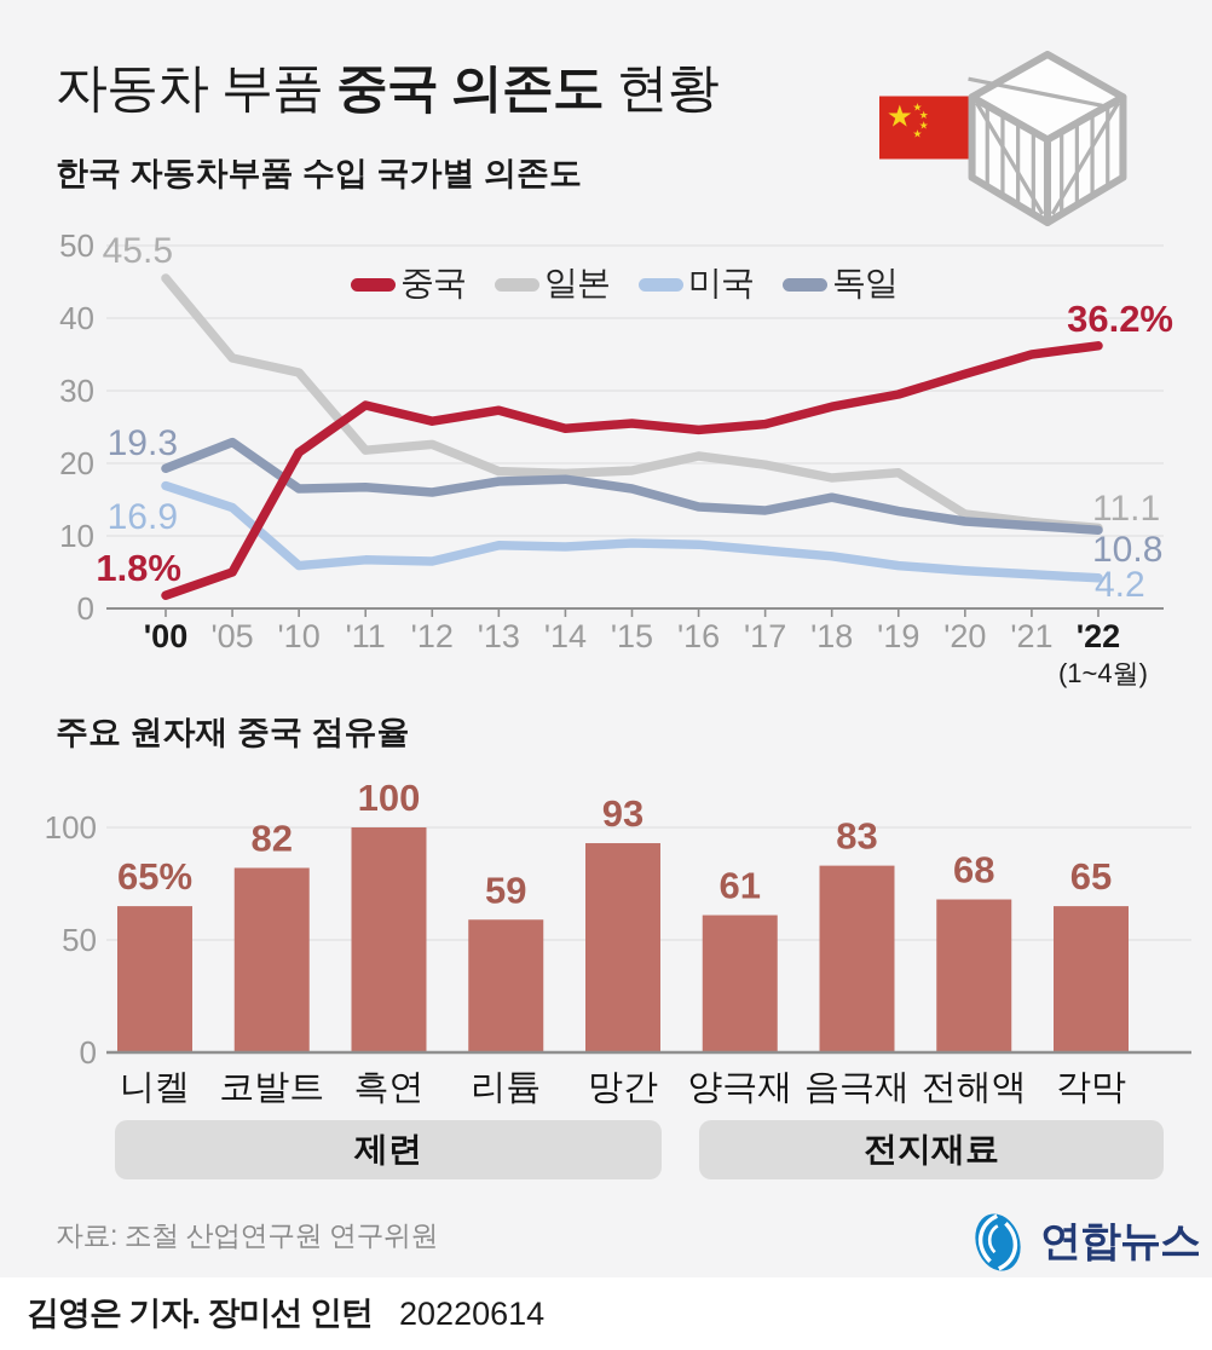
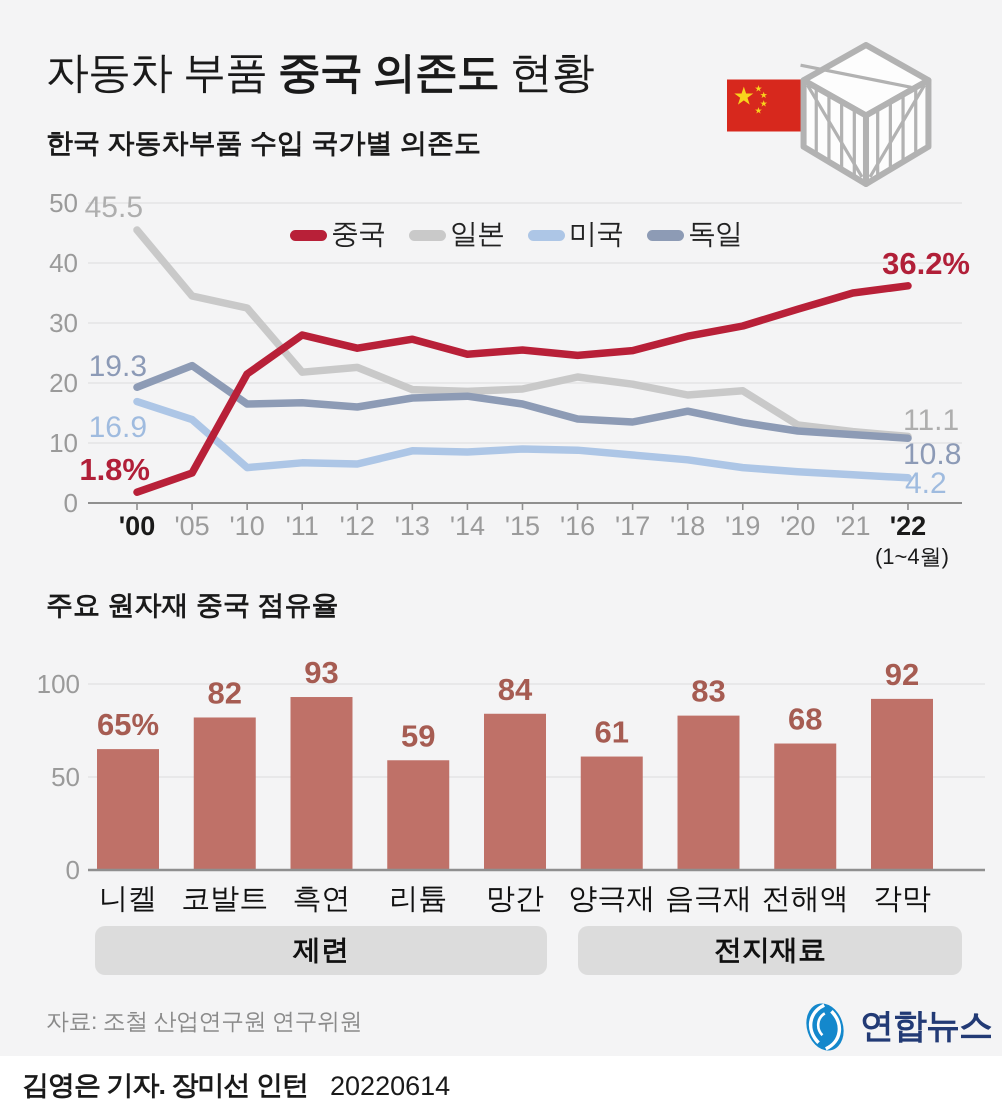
주요 원자재 중국 점유율/흑연: 100 -> 93
주요 원자재 중국 점유율/망간: 93 -> 84
주요 원자재 중국 점유율/각막: 65 -> 92
